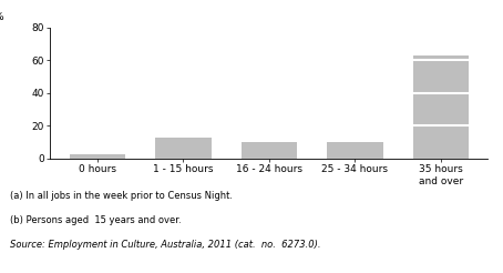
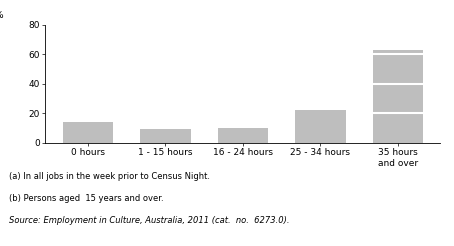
0 hours: 2 -> 14
1 - 15 hours: 12 -> 9
25 - 34 hours: 10 -> 22
